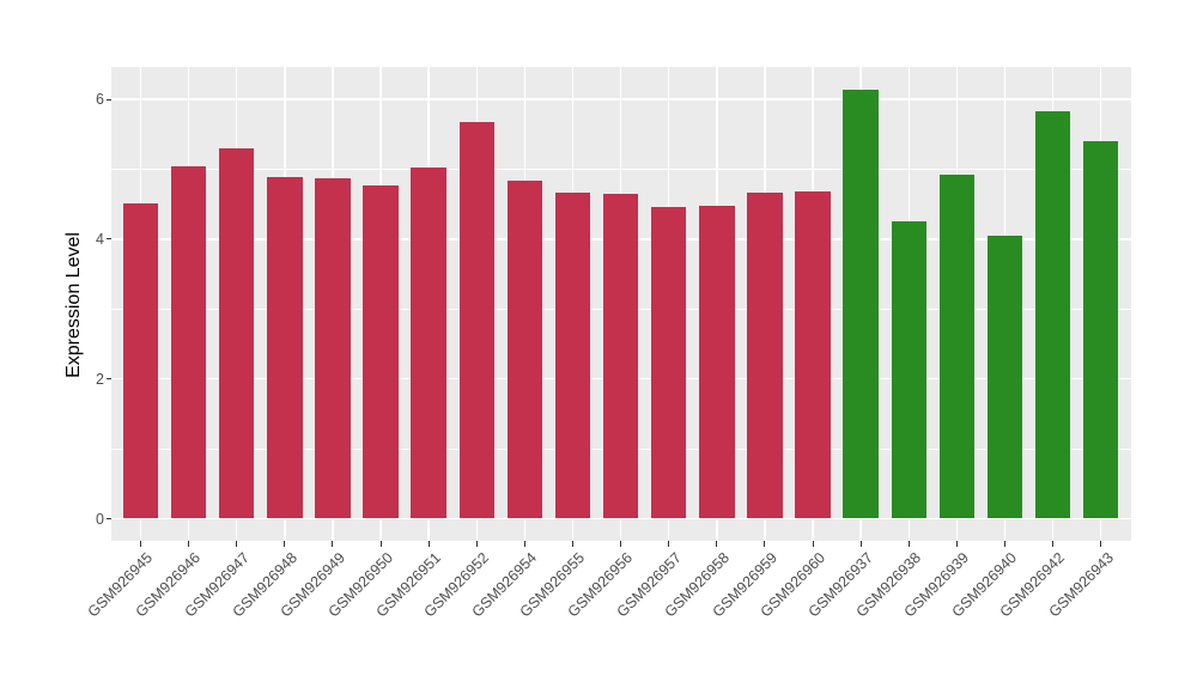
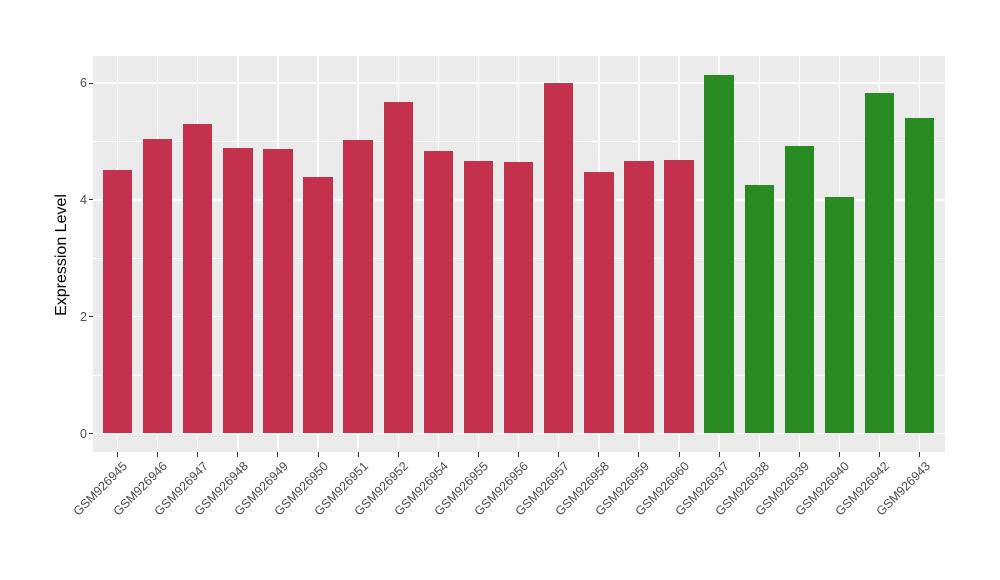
GSM926950: 4.8 -> 4.4
GSM926957: 4.5 -> 6.0
